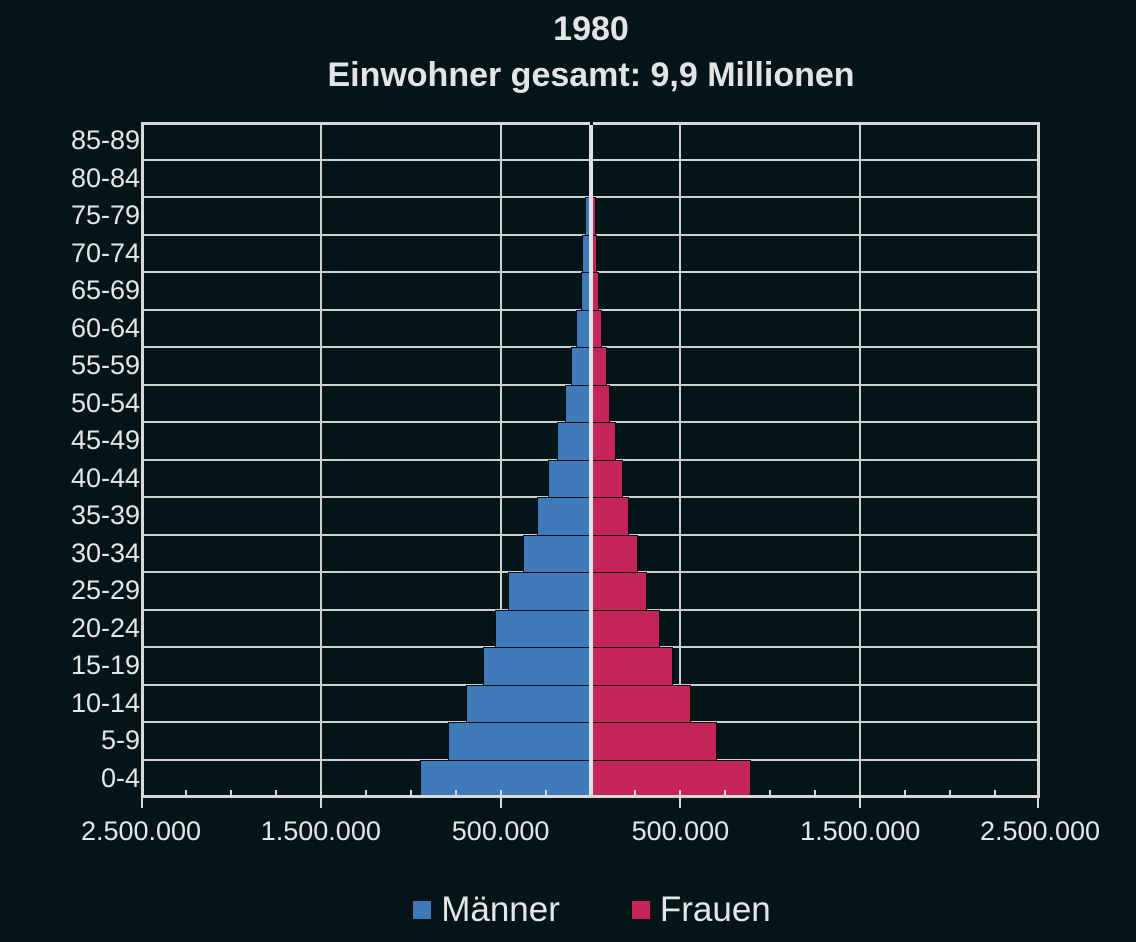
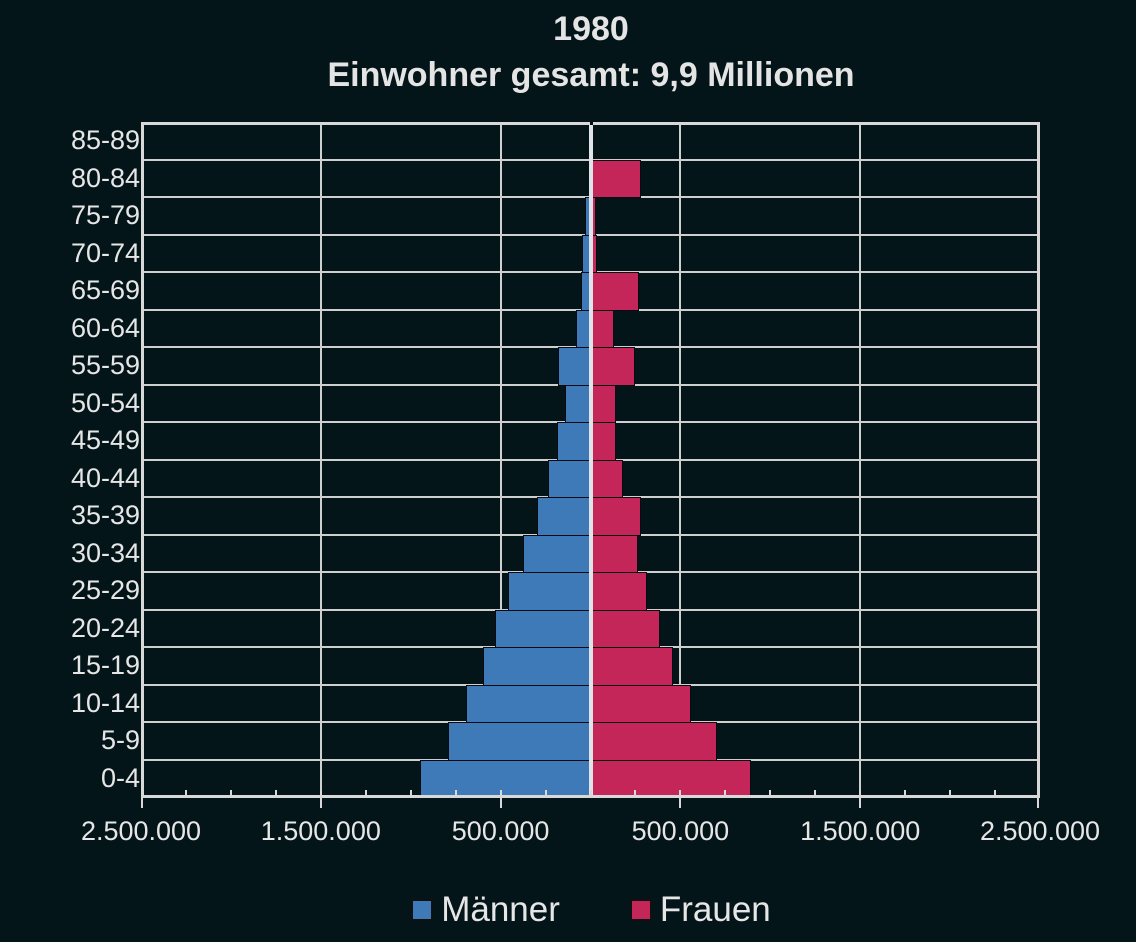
Frauen/35-39: 220000 -> 280000
Frauen/50-54: 110000 -> 140000
Männer/55-59: 110000 -> 180000
Frauen/55-59: 90000 -> 250000
Frauen/60-64: 60000 -> 130000
Frauen/65-69: 50000 -> 270000
Frauen/80-84: 10000 -> 280000
